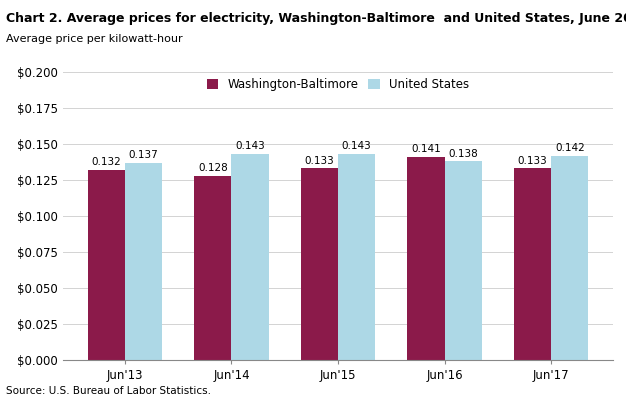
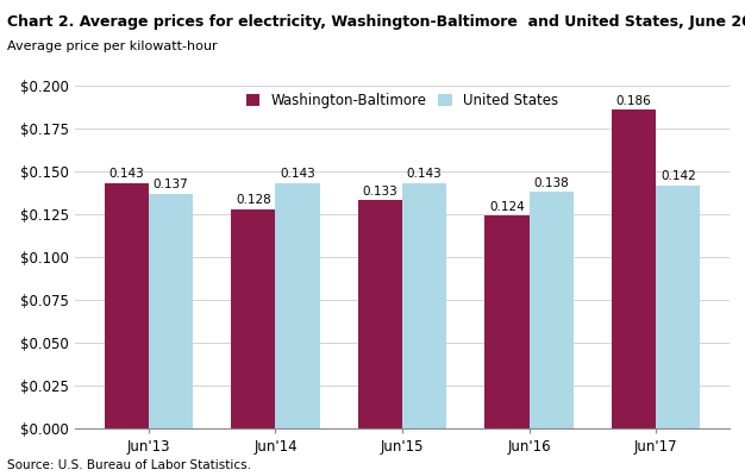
Washington-Baltimore/Jun'13: 0.132 -> 0.143
Washington-Baltimore/Jun'16: 0.141 -> 0.124
Washington-Baltimore/Jun'17: 0.133 -> 0.186
